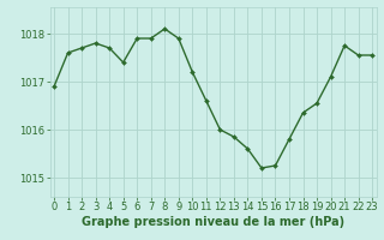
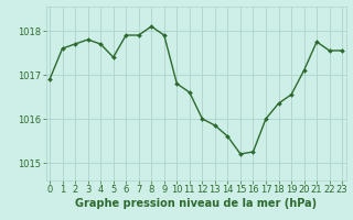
10: 1017.20 -> 1016.80
17: 1015.80 -> 1016.00
